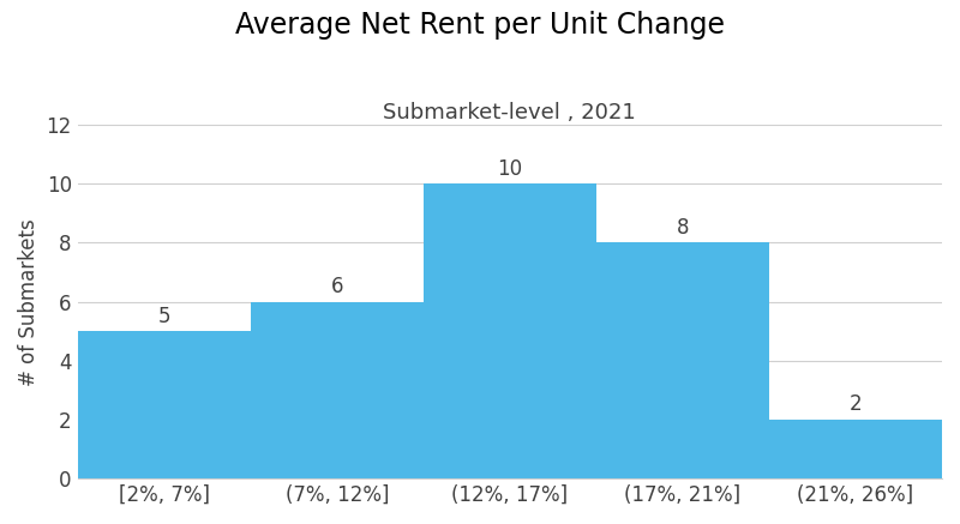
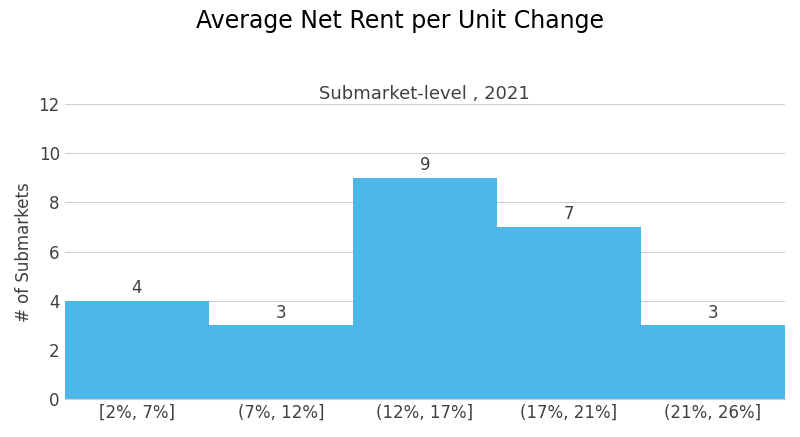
[2%, 7%]: 5 -> 4
(7%, 12%]: 6 -> 3
(12%, 17%]: 10 -> 9
(17%, 21%]: 8 -> 7
(21%, 26%]: 2 -> 3
